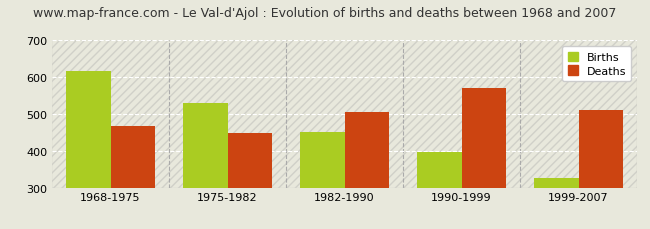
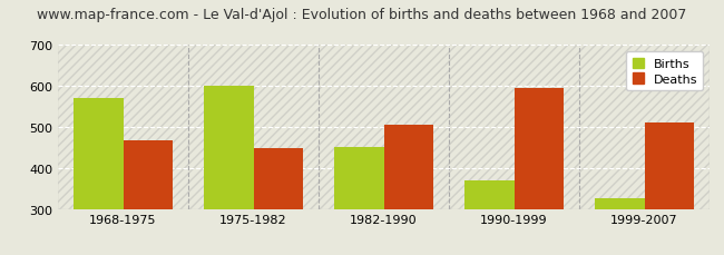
Births/1968-1975: 618 -> 570
Births/1975-1982: 530 -> 600
Births/1990-1999: 398 -> 370
Deaths/1990-1999: 572 -> 595
